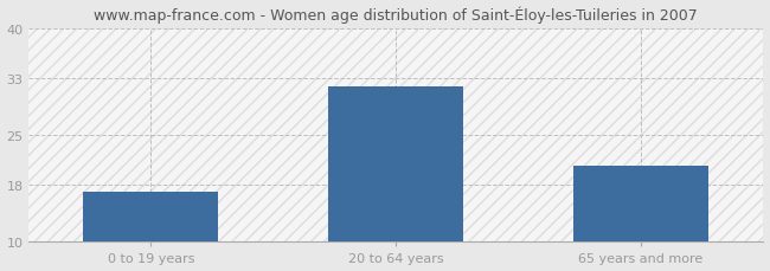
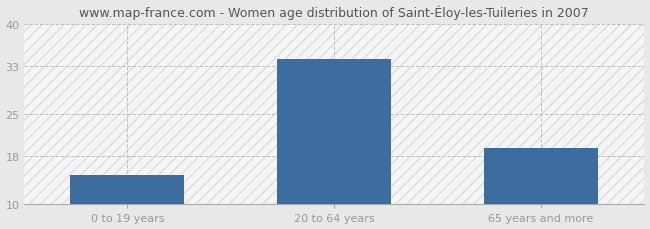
0 to 19 years: 17.0 -> 14.8
20 to 64 years: 31.8 -> 34.2
65 years and more: 20.6 -> 19.3
